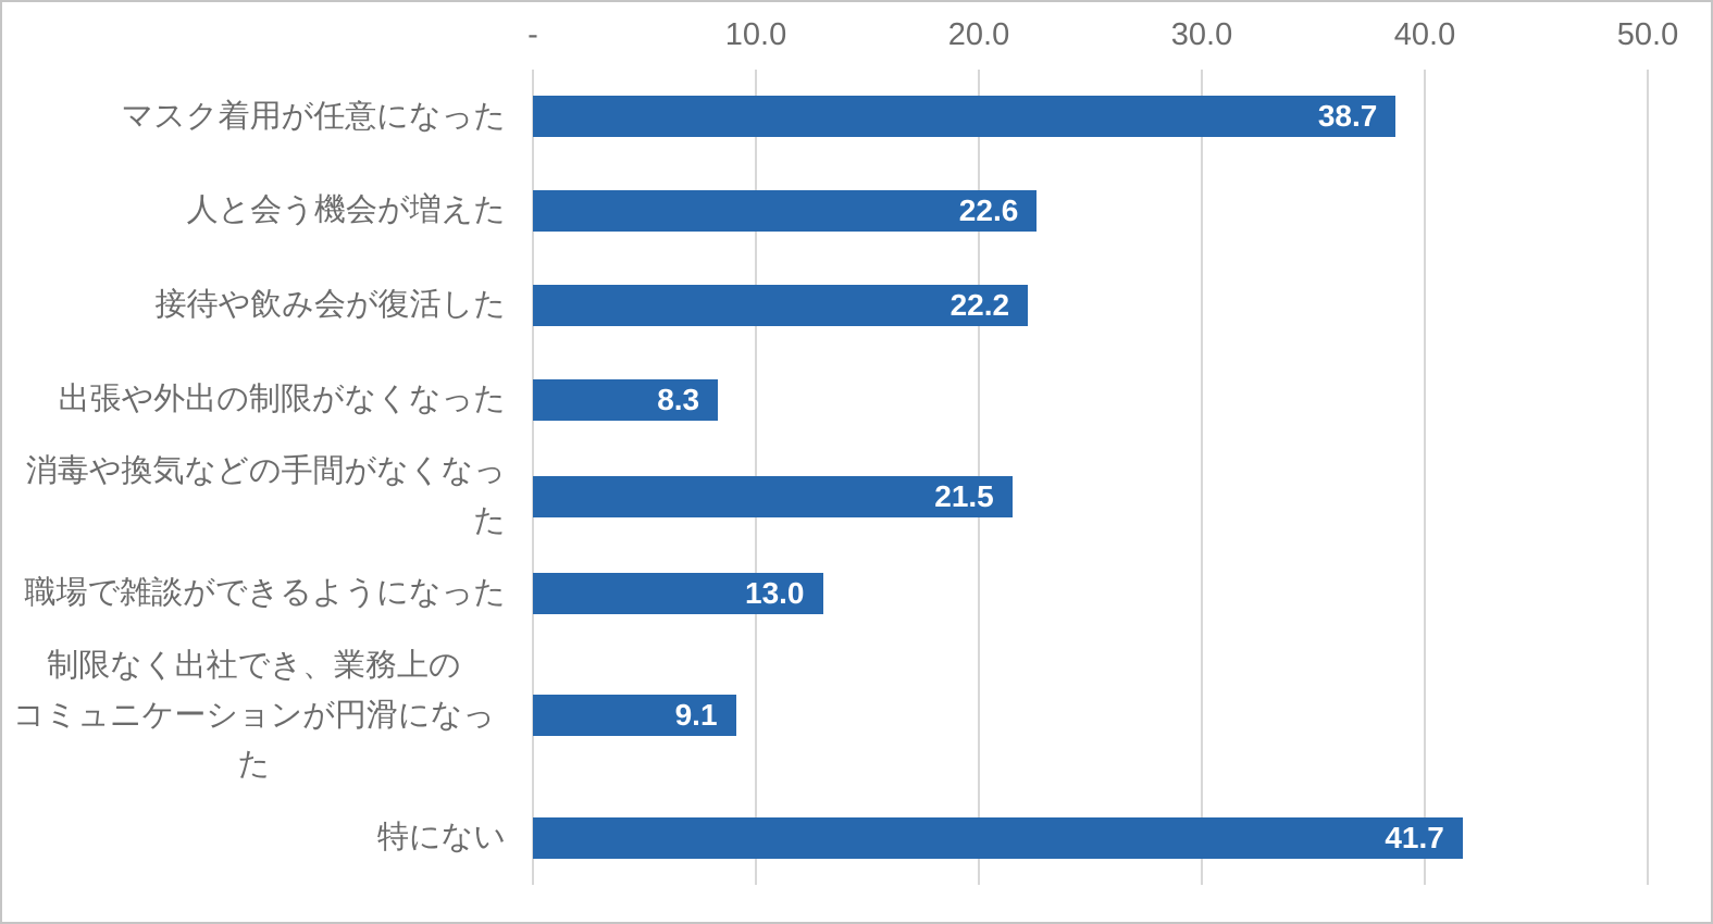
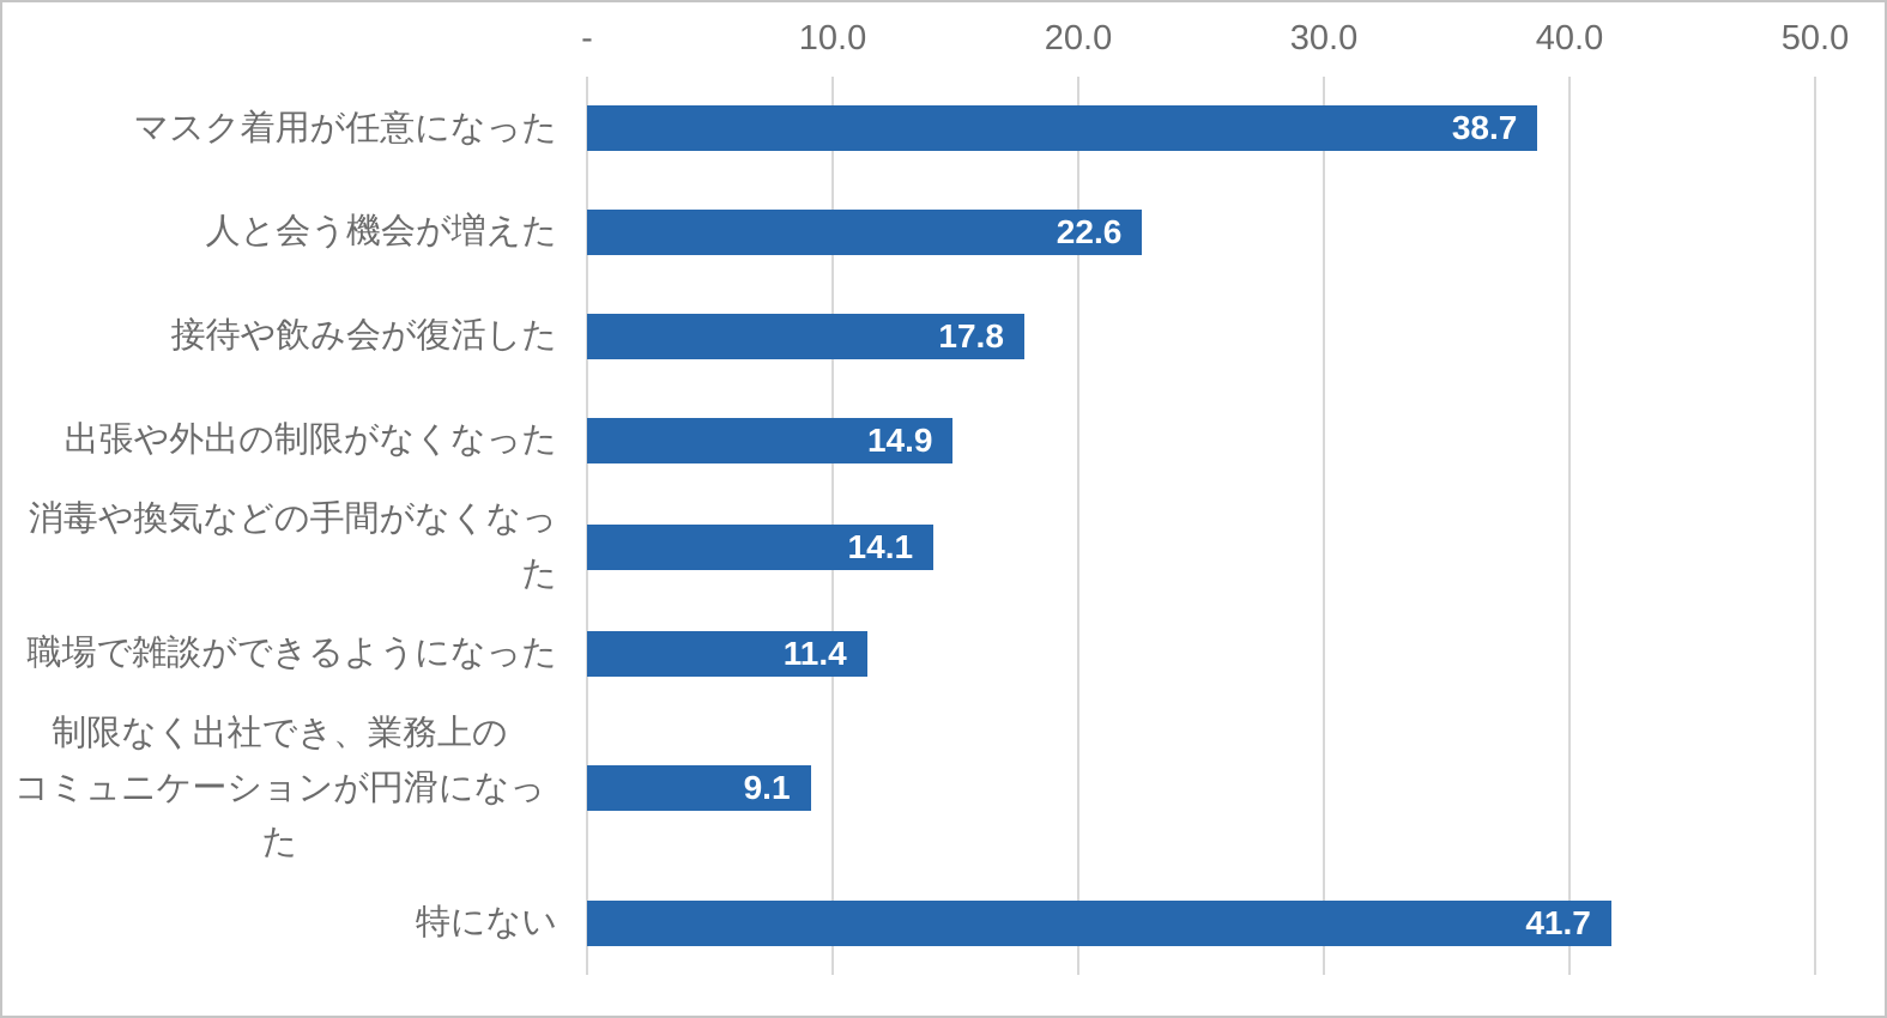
接待や飲み会が復活した: 22.2 -> 17.8
出張や外出の制限がなくなった: 8.3 -> 14.9
消毒や換気などの手間がなくなった: 21.5 -> 14.1
職場で雑談ができるようになった: 13.0 -> 11.4
